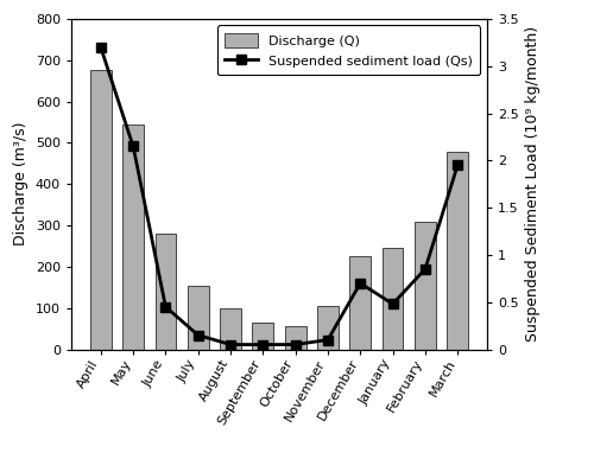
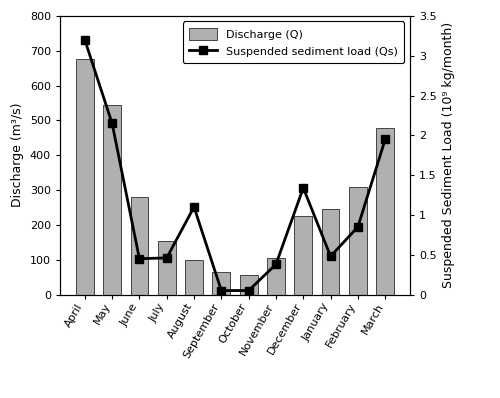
Suspended sediment load (Qs)/July: 0.15 -> 0.46
Suspended sediment load (Qs)/August: 0.05 -> 1.10
Suspended sediment load (Qs)/November: 0.10 -> 0.38
Suspended sediment load (Qs)/December: 0.70 -> 1.34
